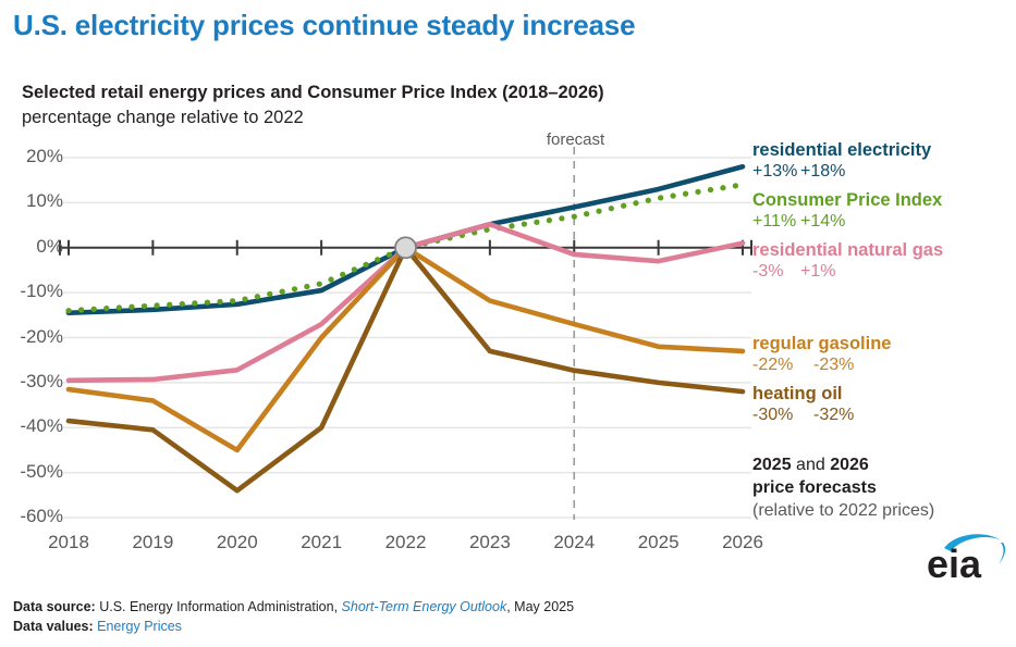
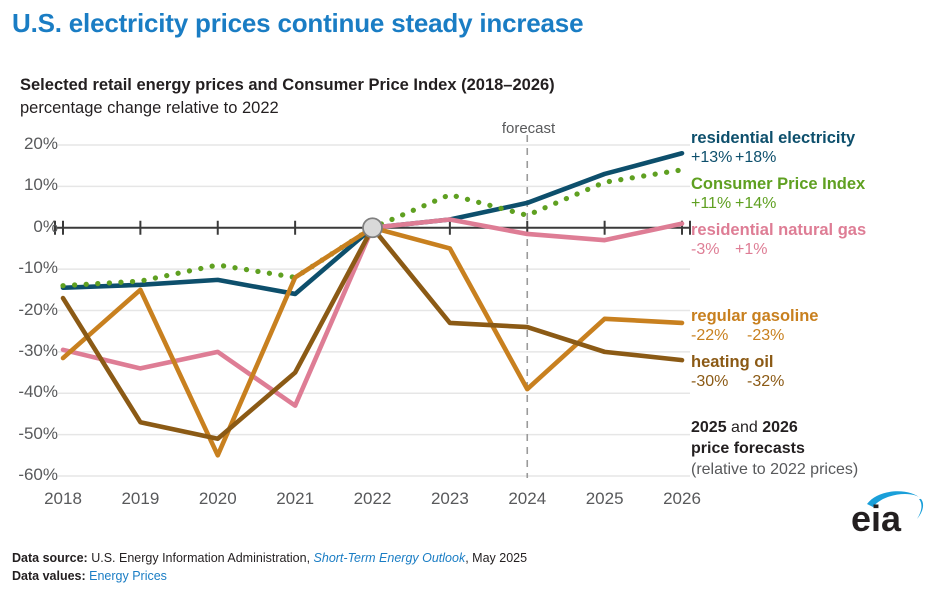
heating oil/2018: -38% -> -17%
residential natural gas/2019: -29% -> -34%
regular gasoline/2019: -34% -> -15%
heating oil/2019: -40% -> -47%
Consumer Price Index/2020: -12% -> -9%
residential natural gas/2020: -27% -> -30%
regular gasoline/2020: -45% -> -55%
heating oil/2020: -54% -> -51%
residential electricity/2021: -10% -> -16%
Consumer Price Index/2021: -8% -> -12%
residential natural gas/2021: -17% -> -43%
regular gasoline/2021: -20% -> -12%
heating oil/2021: -40% -> -35%
residential electricity/2023: 5% -> 2%
Consumer Price Index/2023: 4% -> 8%
residential natural gas/2023: 5% -> 2%
regular gasoline/2023: -12% -> -5%
residential electricity/2024: 9% -> 6%
Consumer Price Index/2024: 7% -> 3%
regular gasoline/2024: -17% -> -39%
heating oil/2024: -27% -> -24%
